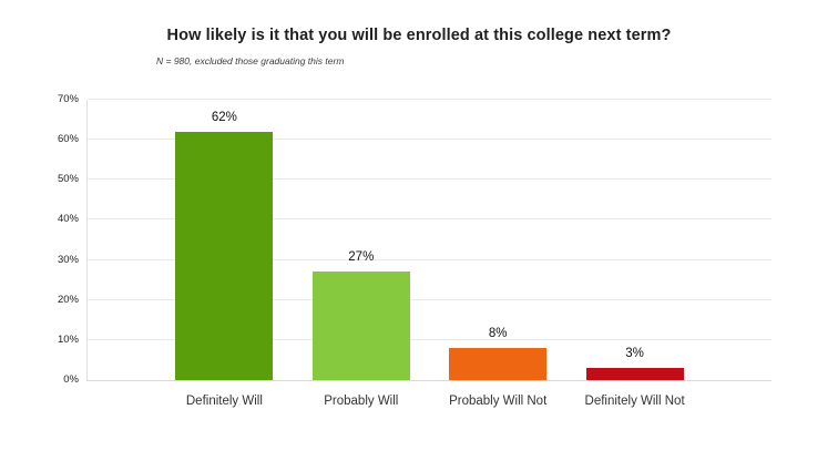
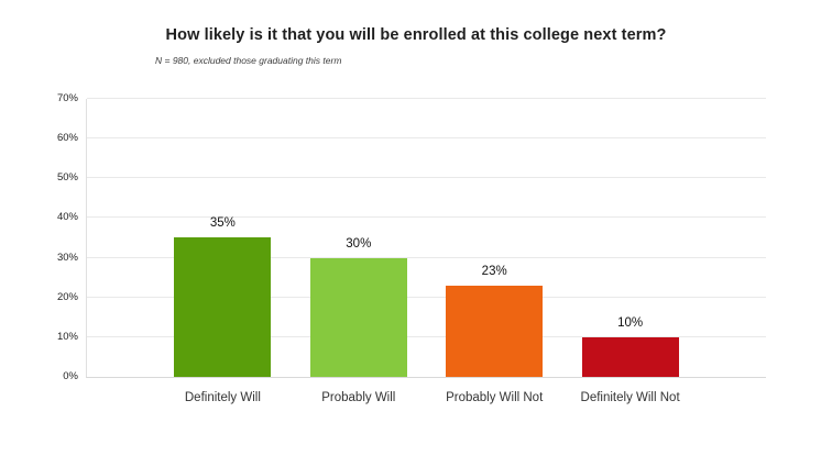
Definitely Will: 62% -> 35%
Probably Will: 27% -> 30%
Probably Will Not: 8% -> 23%
Definitely Will Not: 3% -> 10%
